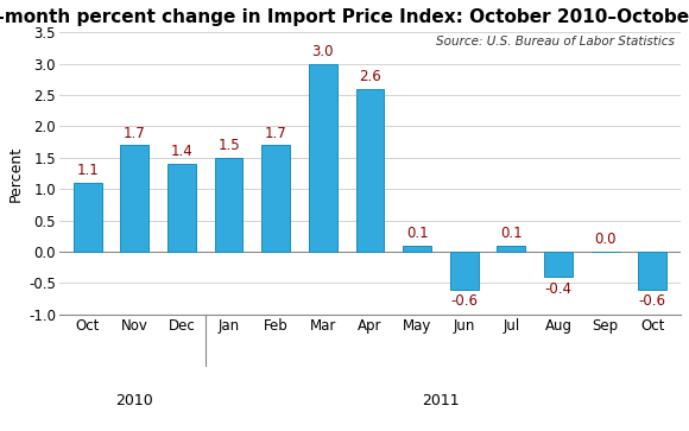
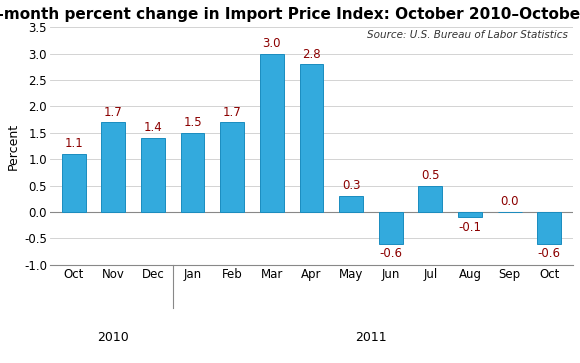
Apr: 2.6 -> 2.8
May: 0.1 -> 0.3
Jul: 0.1 -> 0.5
Aug: -0.4 -> -0.1
